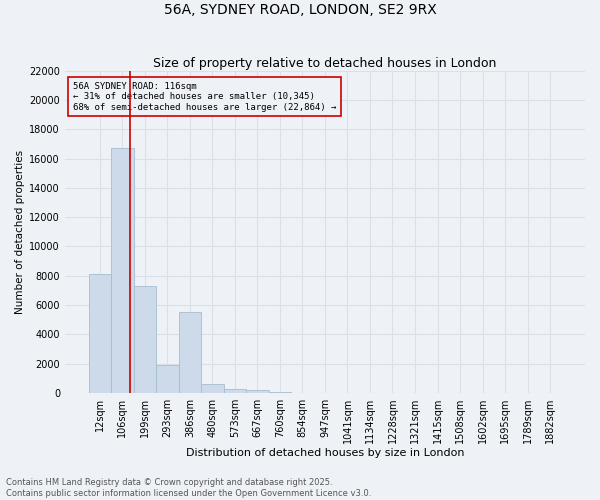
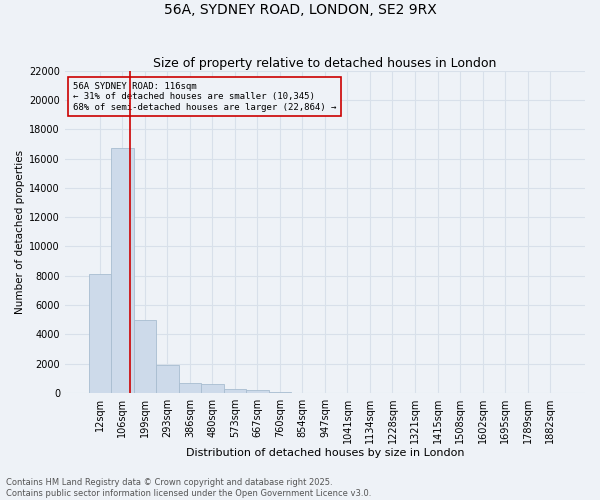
199sqm: 7300 -> 5000
386sqm: 5500 -> 700
